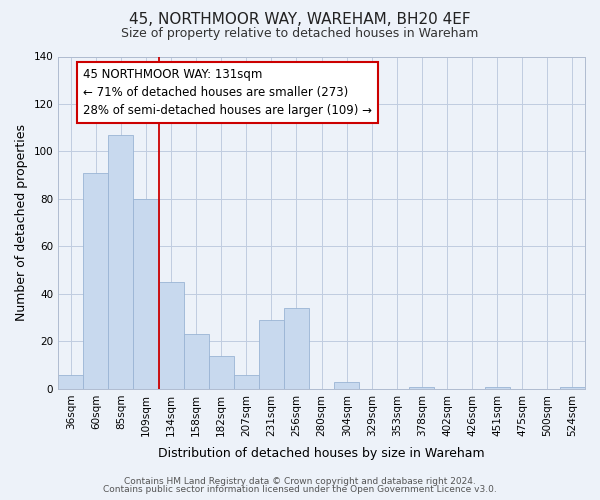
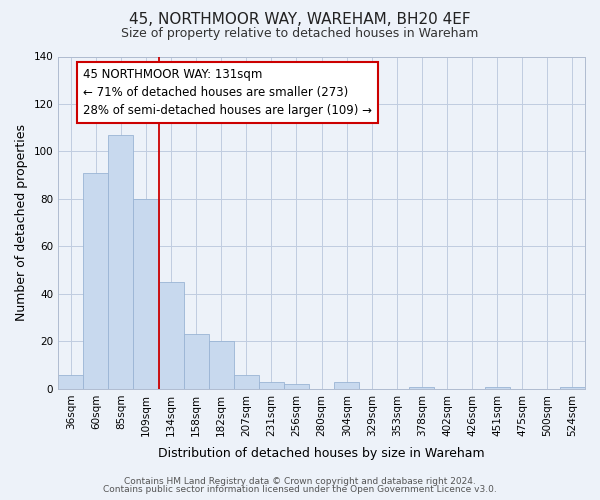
182sqm: 14 -> 20
231sqm: 29 -> 3
256sqm: 34 -> 2
